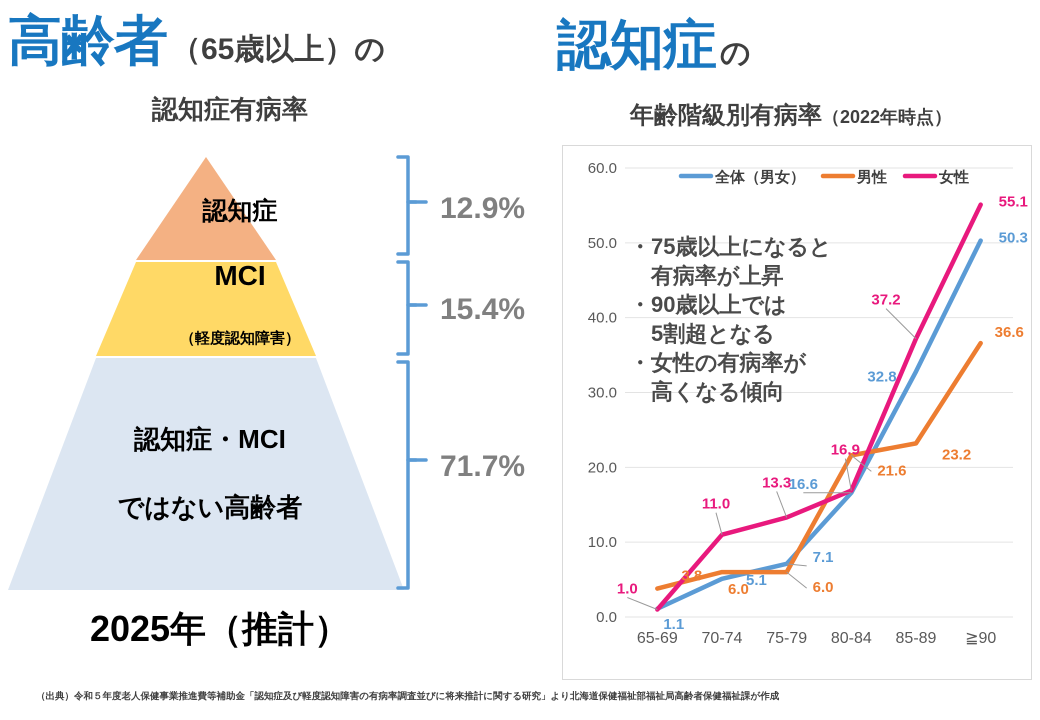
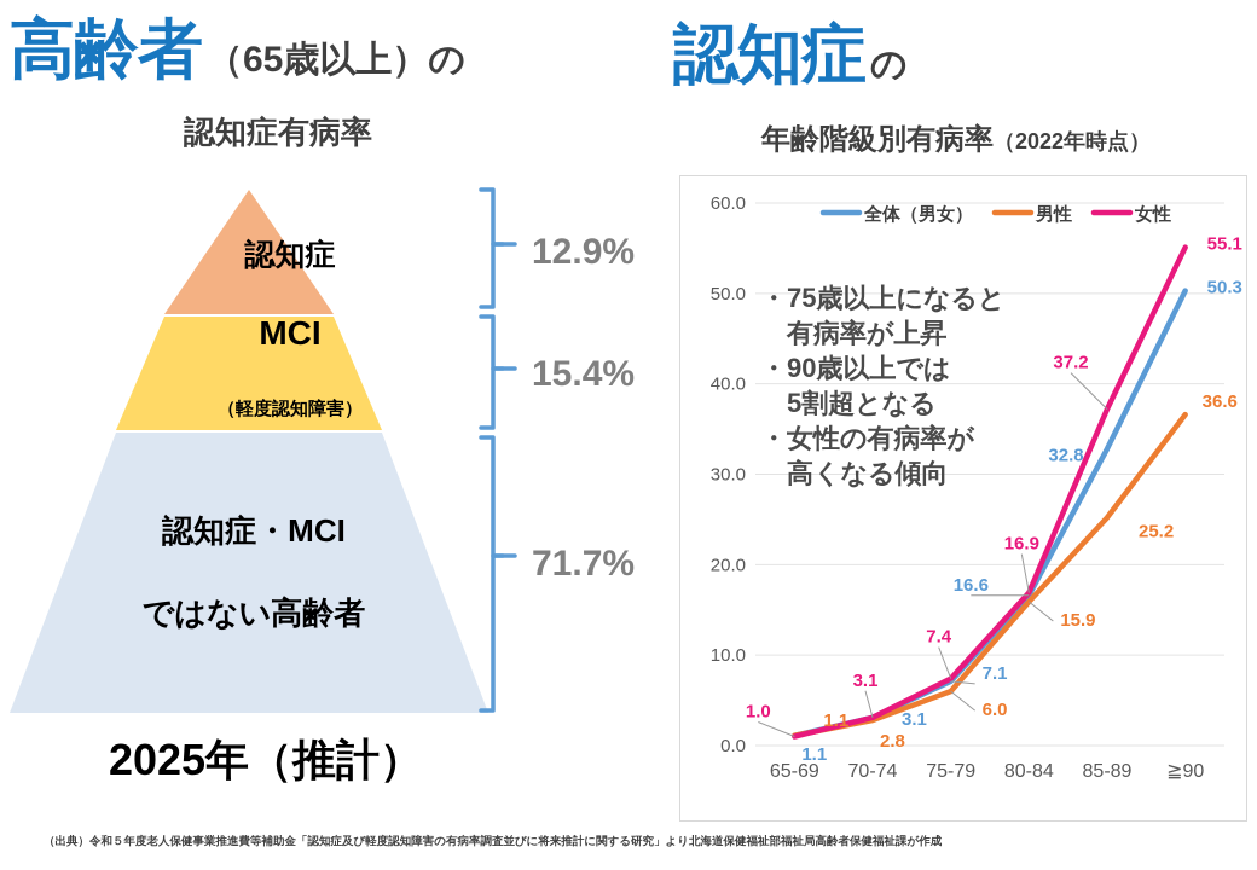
男性/65-69: 3.8 -> 1.1
全体（男女）/70-74: 5.1 -> 3.1
男性/70-74: 6.0 -> 2.8
女性/70-74: 11.0 -> 3.1
女性/75-79: 13.3 -> 7.4
男性/80-84: 21.6 -> 15.9
男性/85-89: 23.2 -> 25.2
